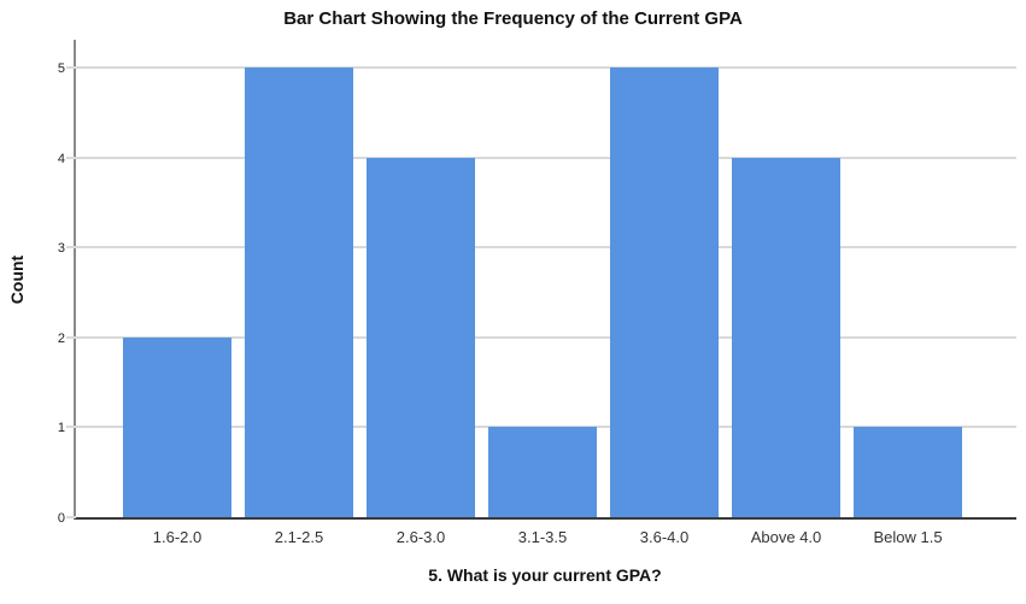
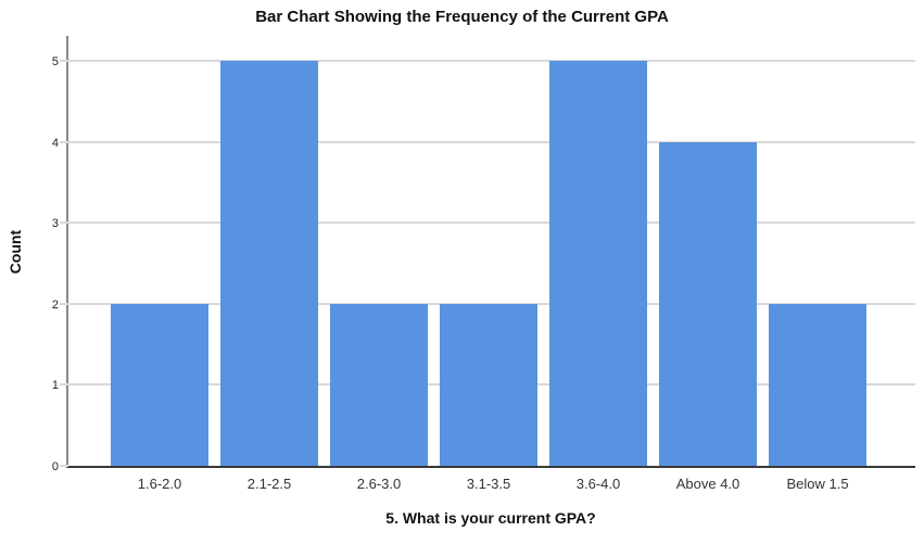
2.6-3.0: 4 -> 2
3.1-3.5: 1 -> 2
Below 1.5: 1 -> 2
